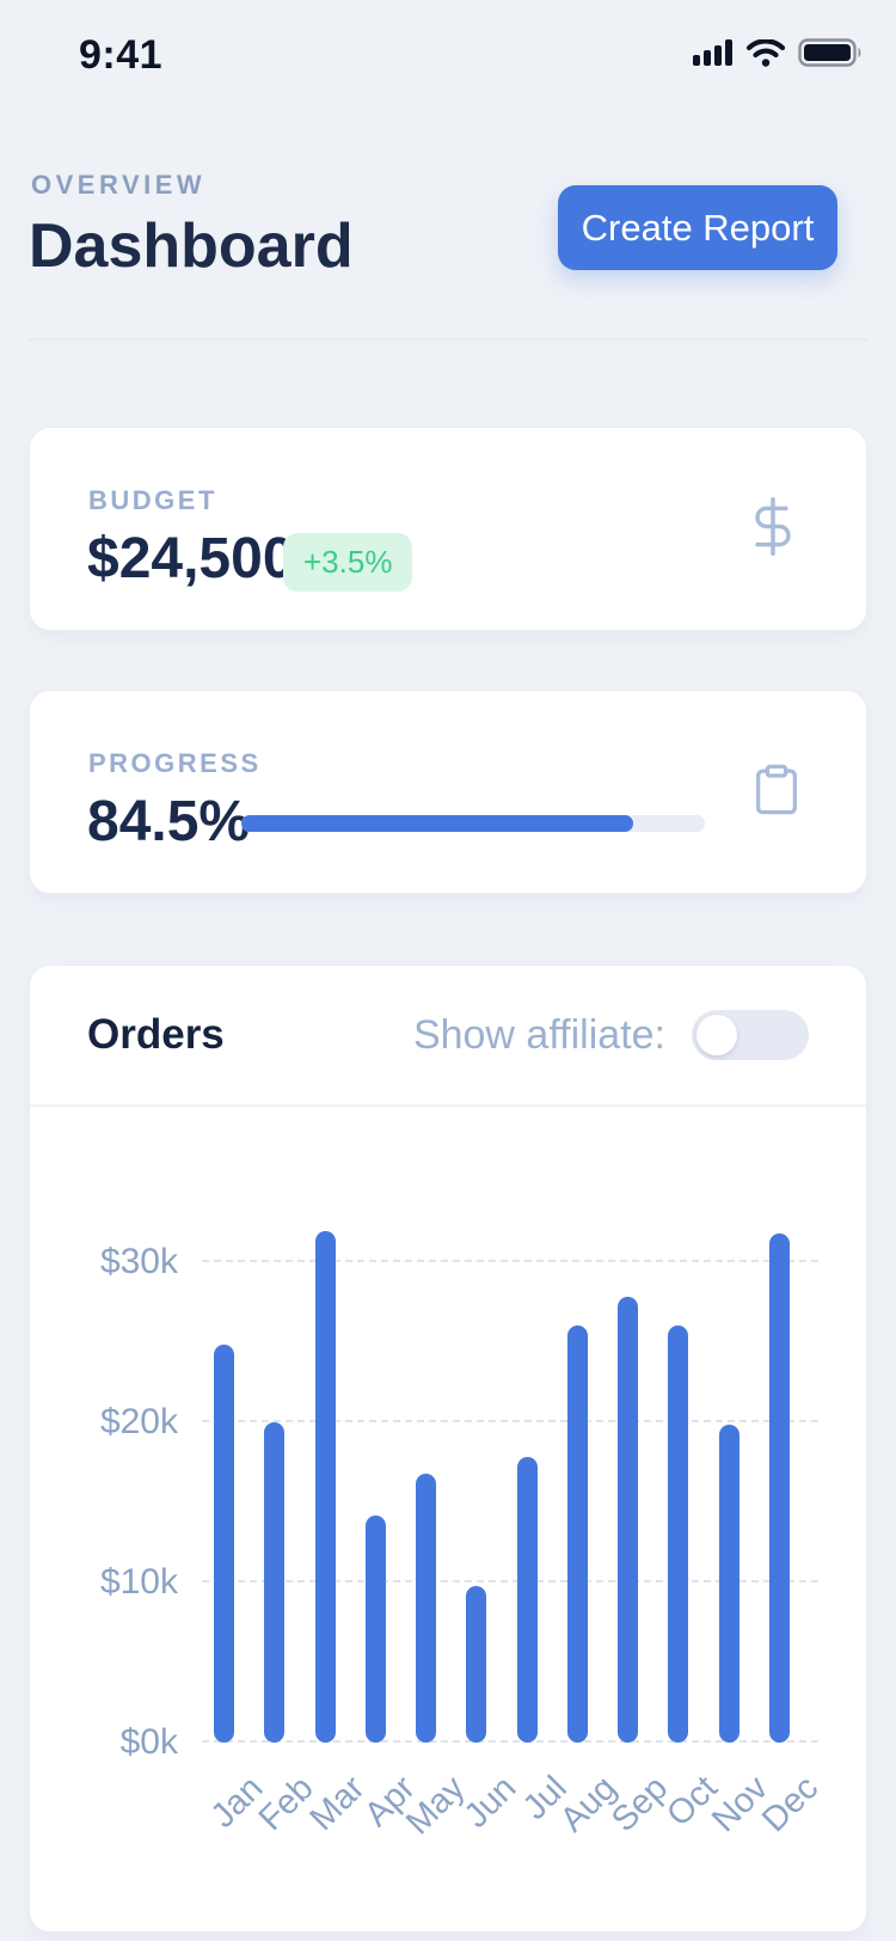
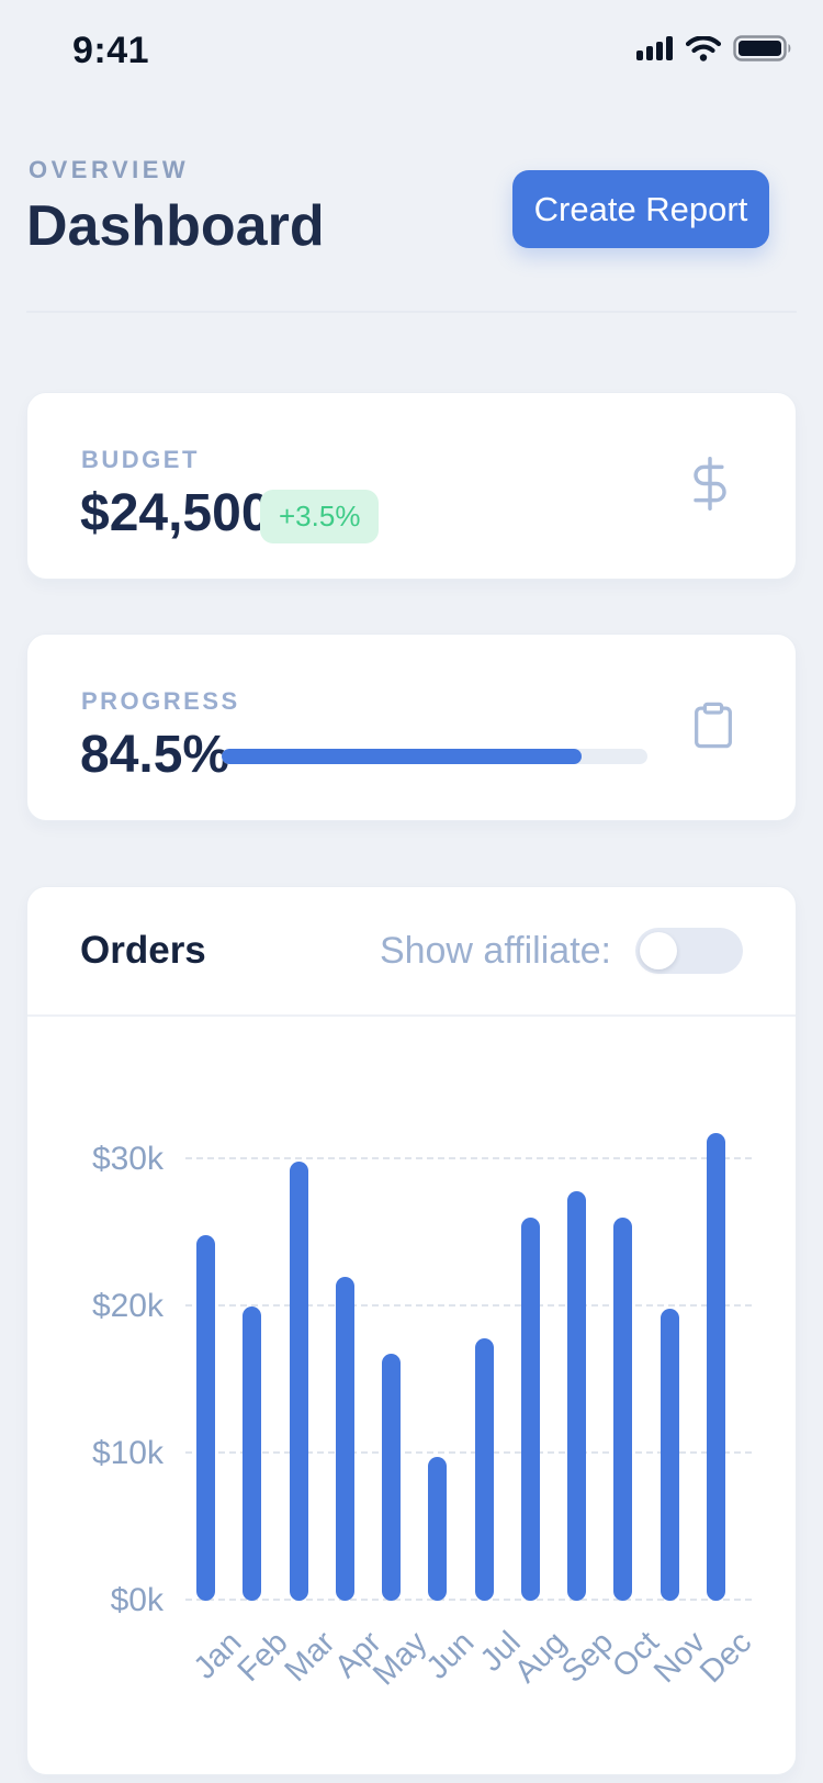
Mar: $31.9k -> $29.8k
Apr: $14.2k -> $22.0k
